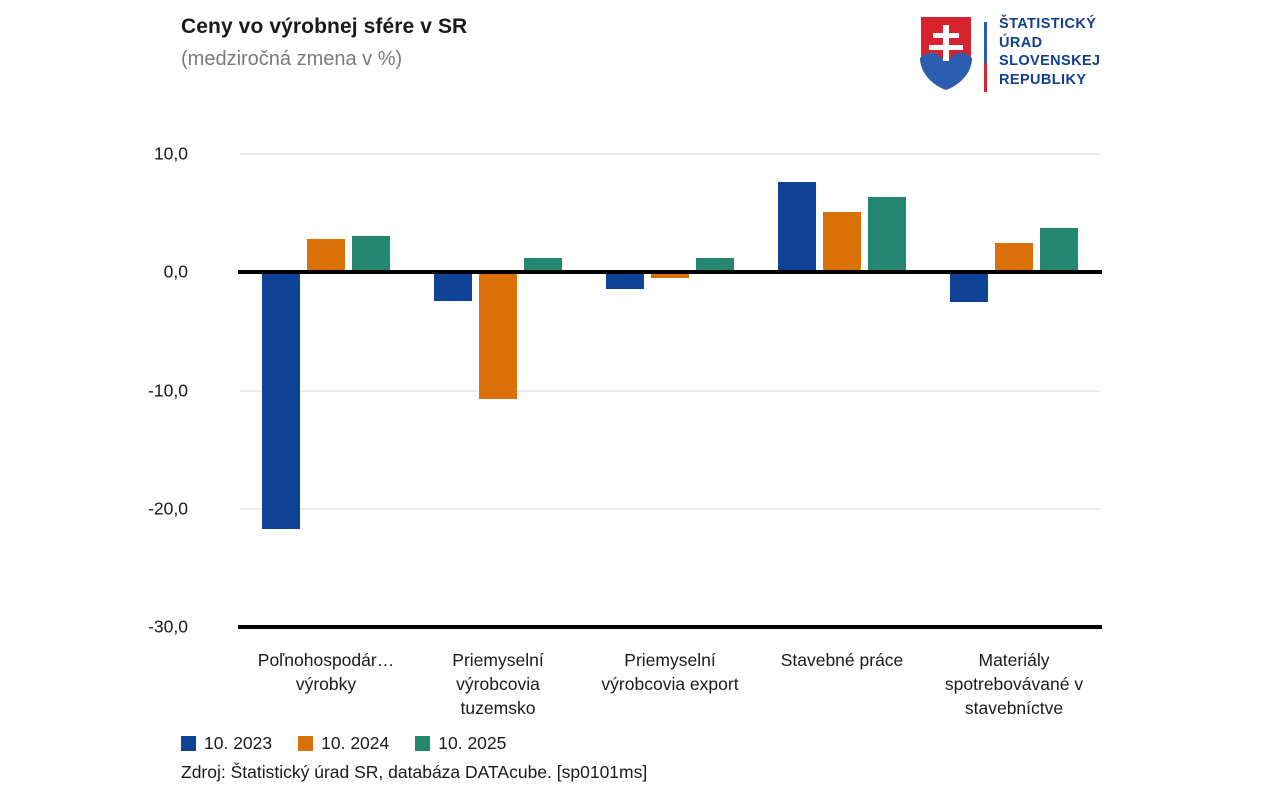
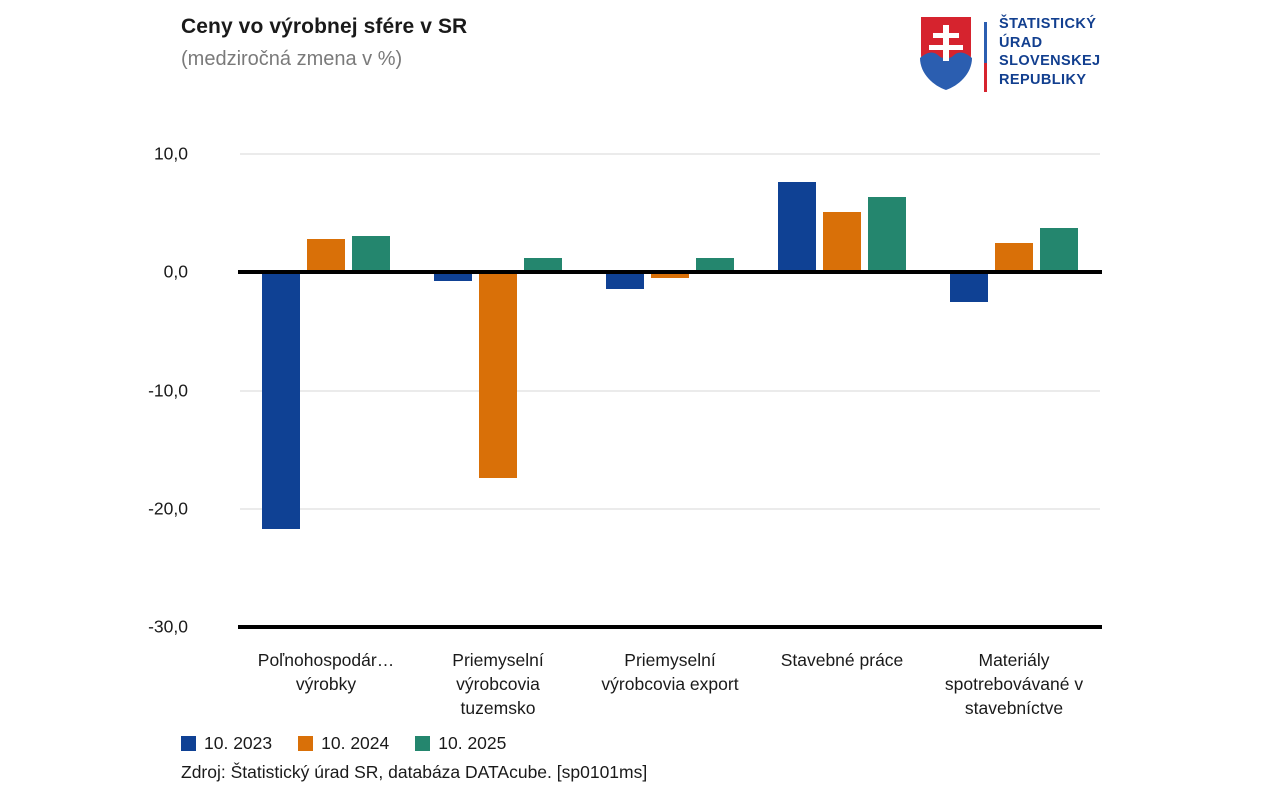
10. 2023/Priemyselní výrobcovia tuzemsko: -2,4 -> -0,7
10. 2024/Priemyselní výrobcovia tuzemsko: -10,7 -> -17,4
